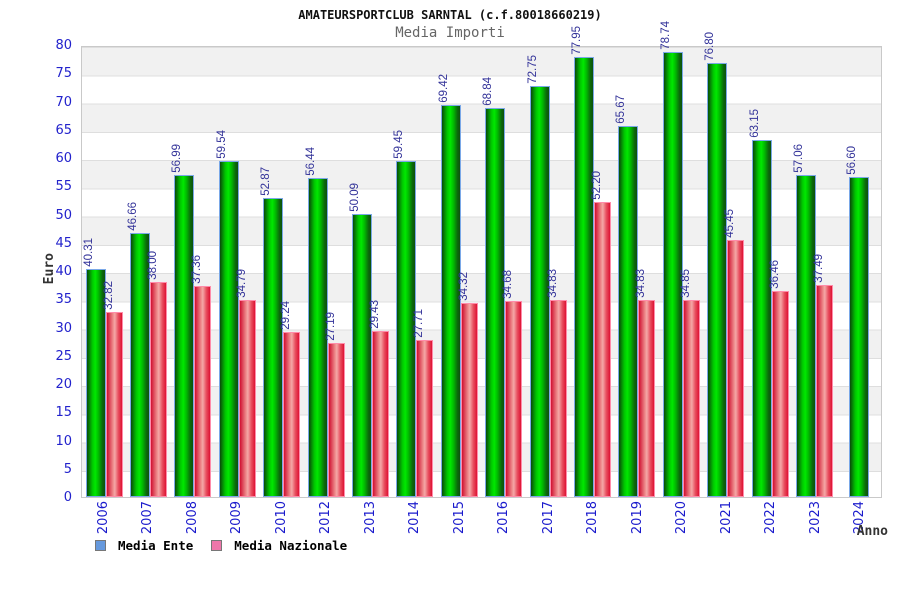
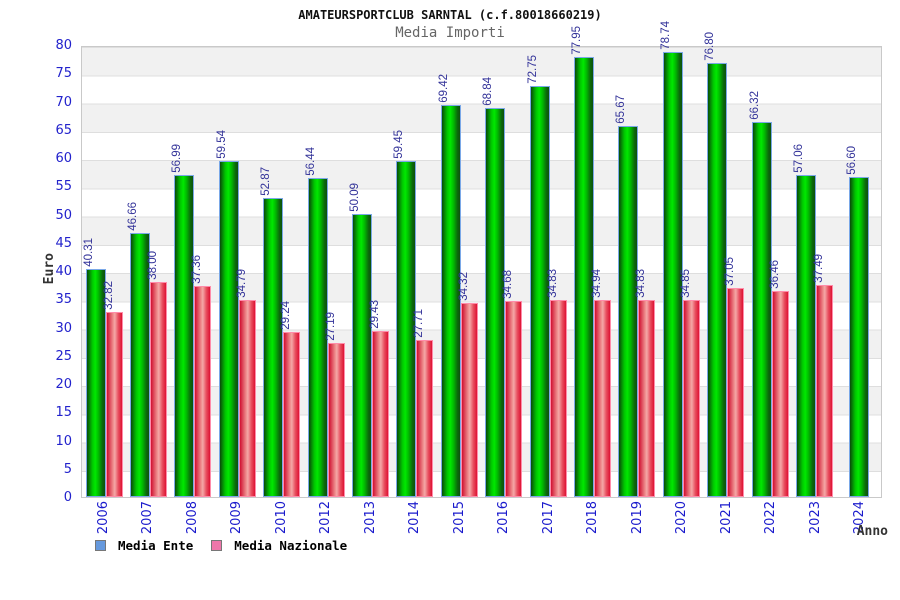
Media Nazionale/2018: 52.20 -> 34.94
Media Nazionale/2021: 45.45 -> 37.05
Media Ente/2022: 63.15 -> 66.32
